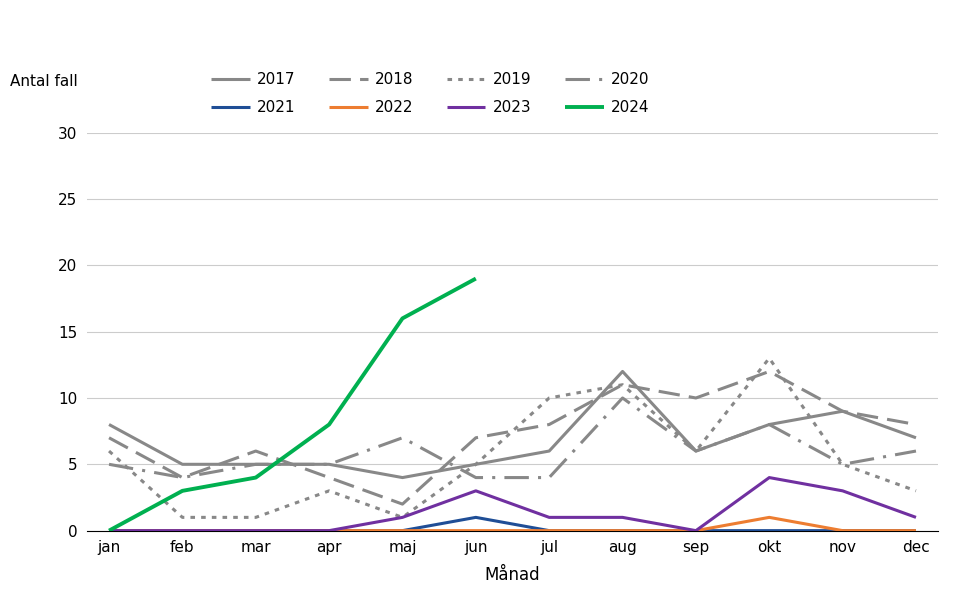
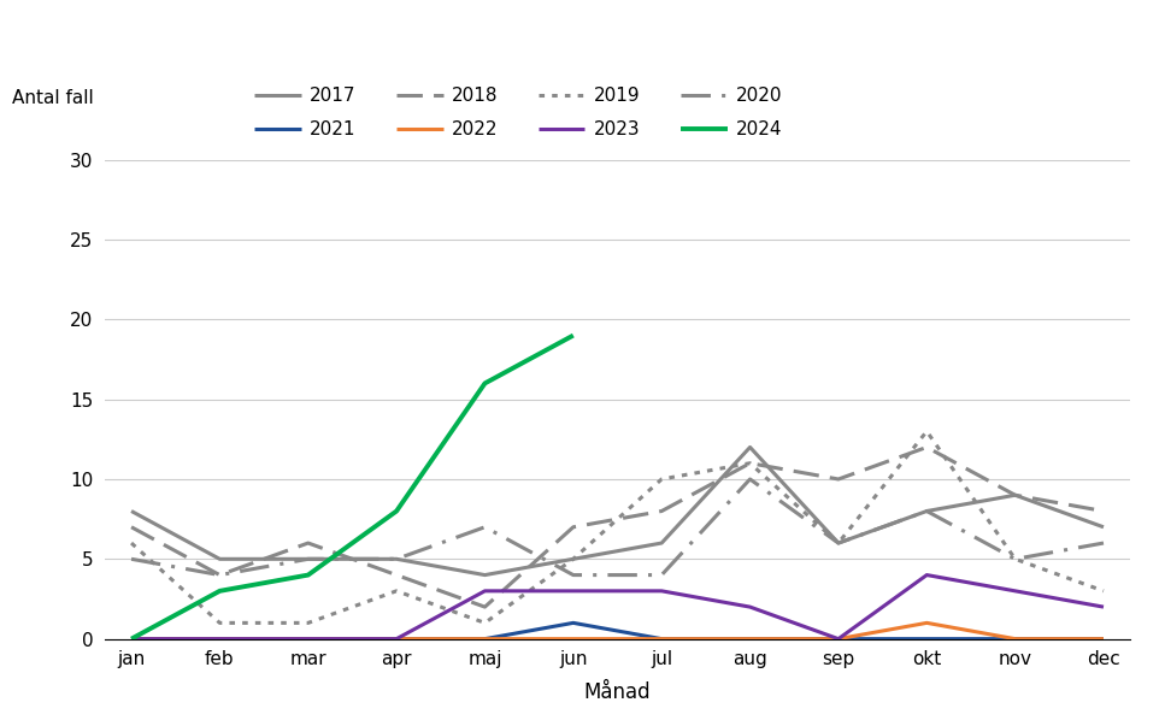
2023/maj: 1 -> 3
2023/jul: 1 -> 3
2023/aug: 1 -> 2
2023/dec: 1 -> 2
